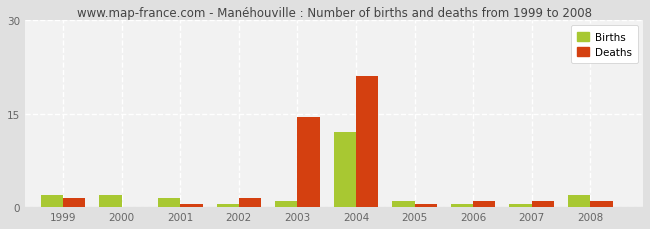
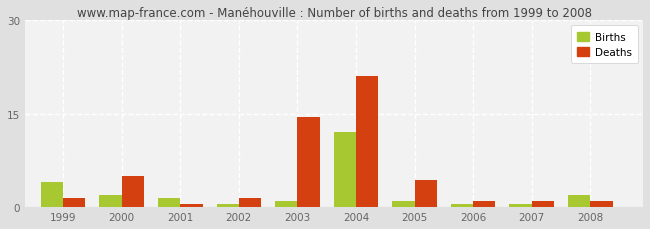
Births/1999: 2.0 -> 4.0
Deaths/2000: 0.1 -> 5.0
Deaths/2005: 0.5 -> 4.4
